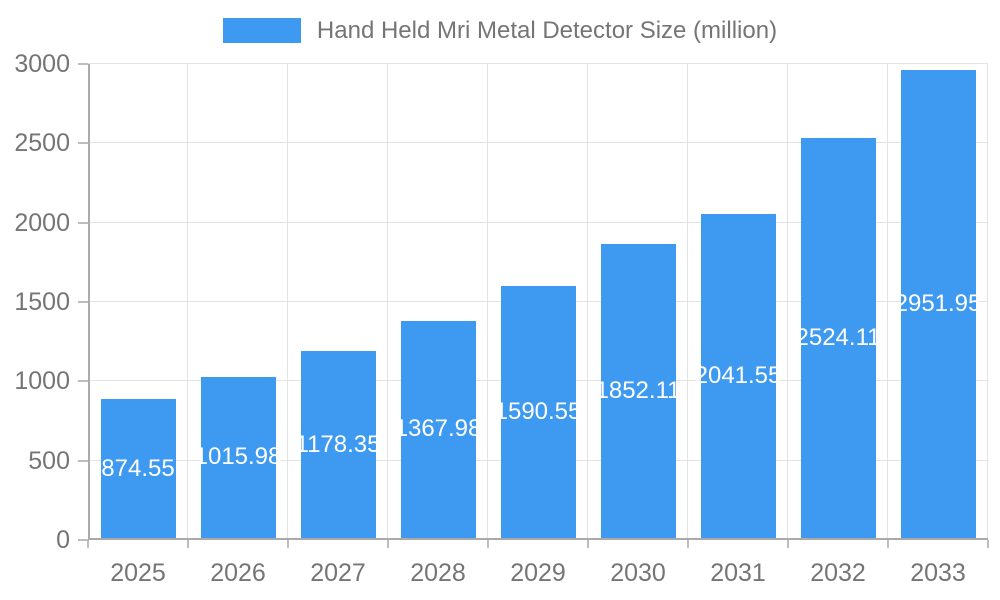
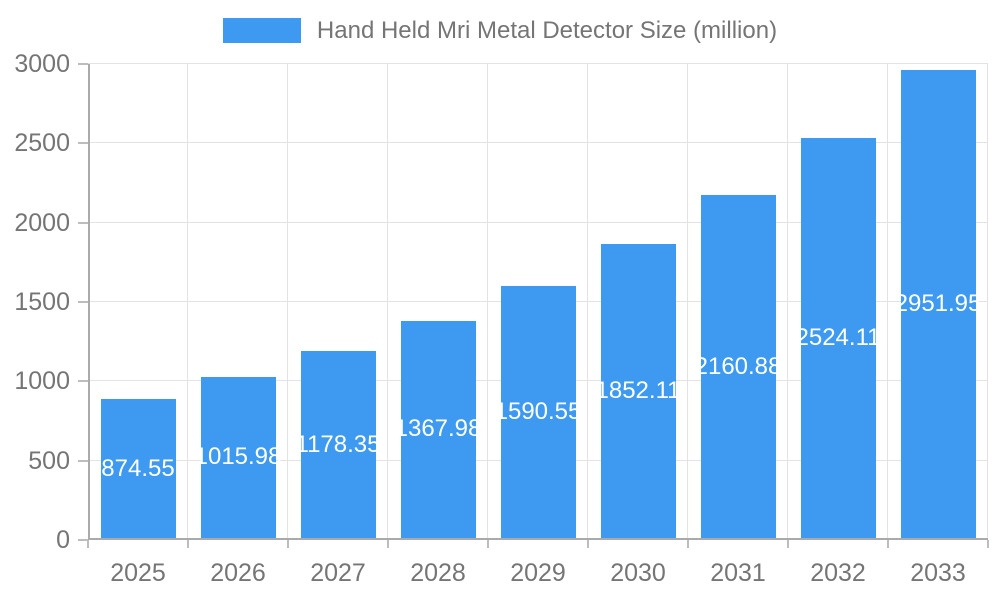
2031: 2041.55 -> 2160.88
